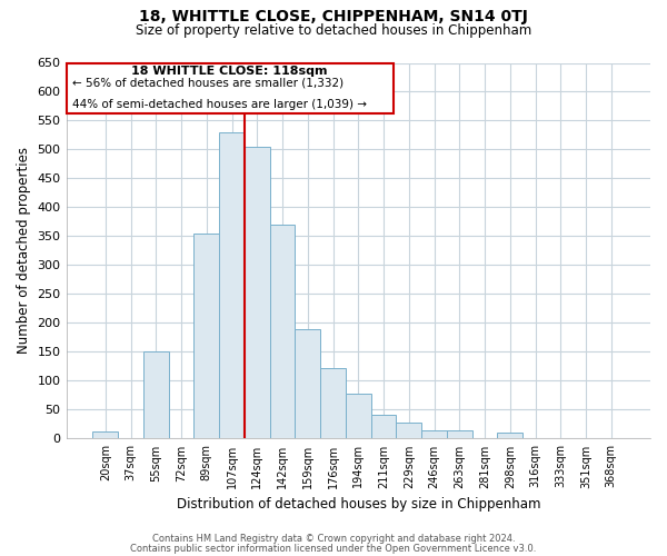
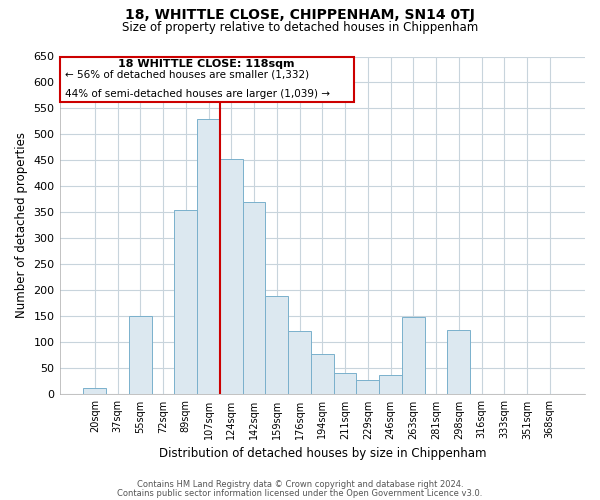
124sqm: 505 -> 452
246sqm: 15 -> 38
263sqm: 14 -> 148
298sqm: 10 -> 124
